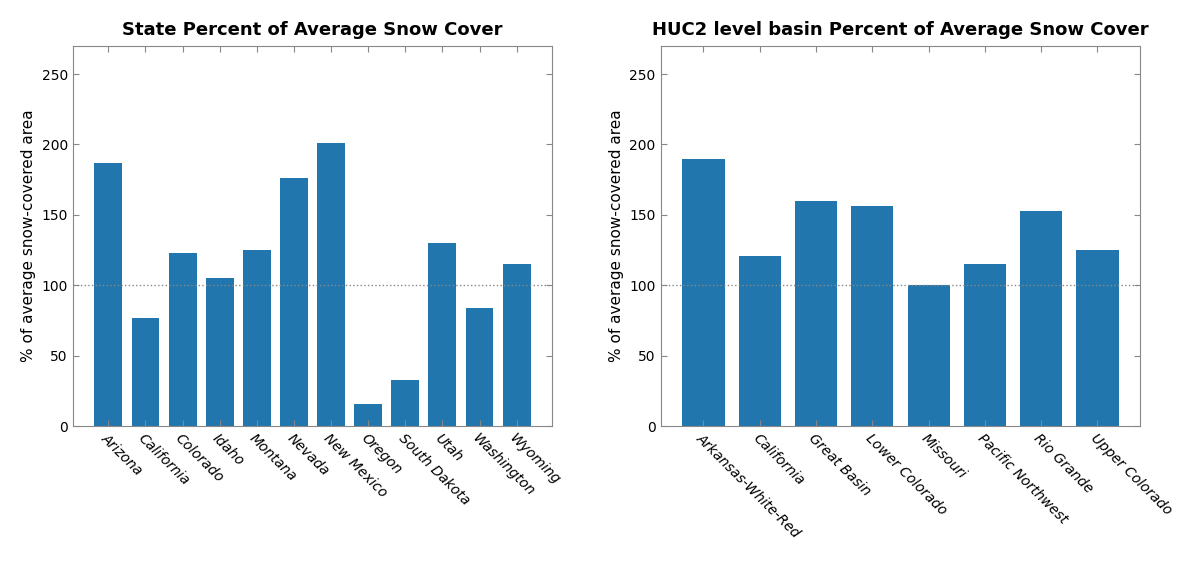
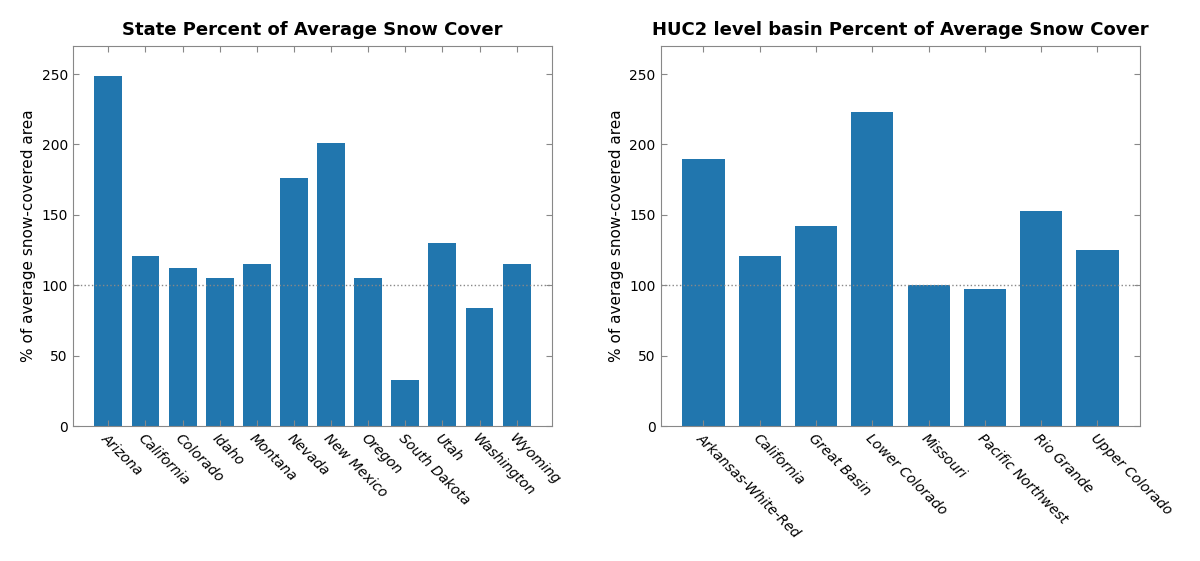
State Percent of Average Snow Cover/Arizona: 187 -> 249
State Percent of Average Snow Cover/California: 77 -> 121
State Percent of Average Snow Cover/Colorado: 123 -> 112
State Percent of Average Snow Cover/Montana: 125 -> 115
State Percent of Average Snow Cover/Oregon: 16 -> 105
HUC2 level basin Percent of Average Snow Cover/Great Basin: 160 -> 142
HUC2 level basin Percent of Average Snow Cover/Lower Colorado: 156 -> 223
HUC2 level basin Percent of Average Snow Cover/Pacific Northwest: 115 -> 97
